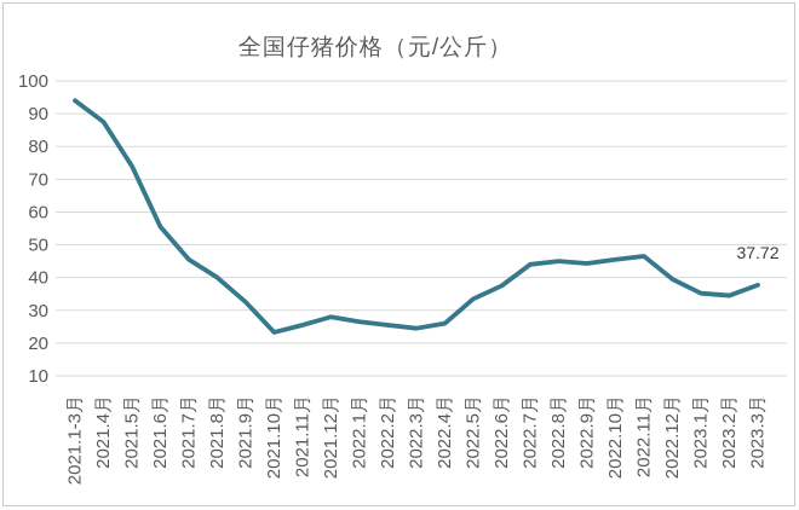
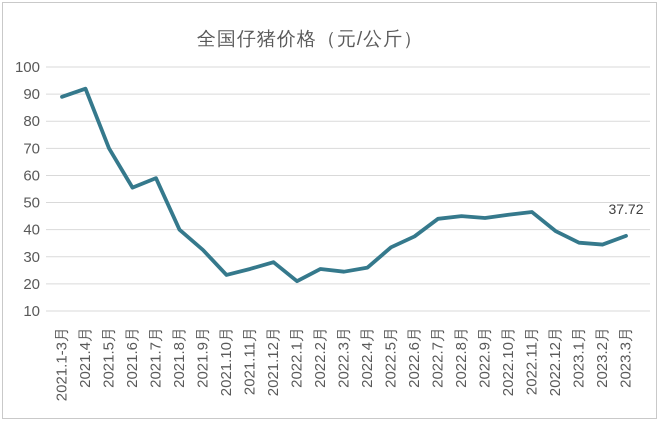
2021.1-3月: 94 -> 89
2021.4月: 88 -> 92
2021.5月: 74 -> 70
2021.7月: 46 -> 59
2022.1月: 26 -> 21
